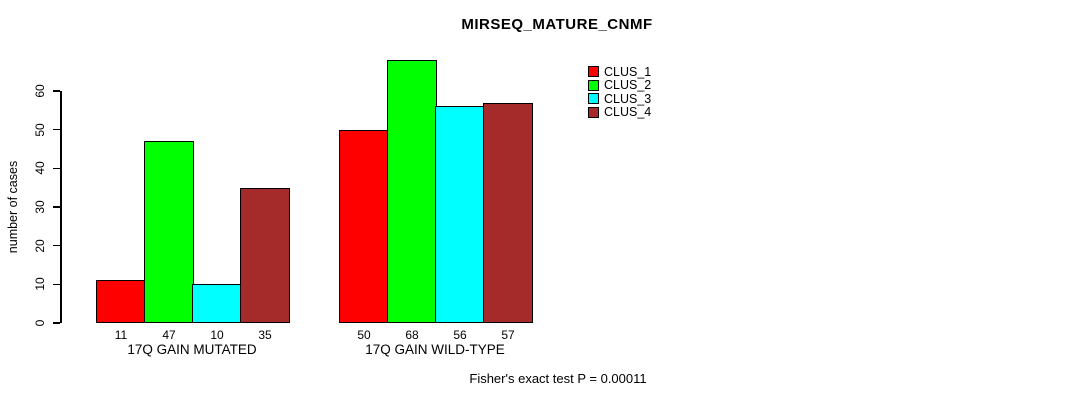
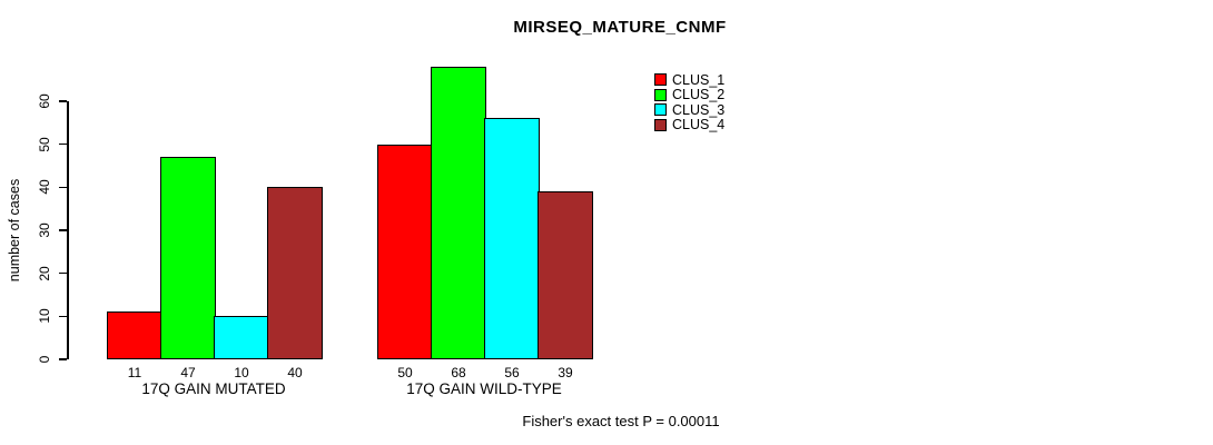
CLUS_4/17Q GAIN MUTATED: 35 -> 40
CLUS_4/17Q GAIN WILD-TYPE: 57 -> 39
